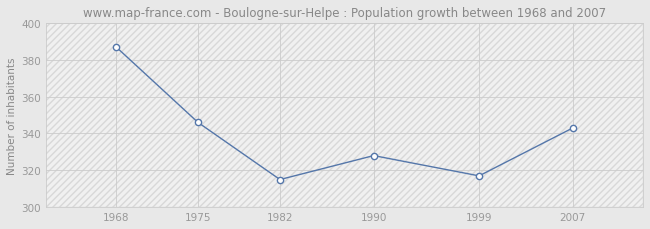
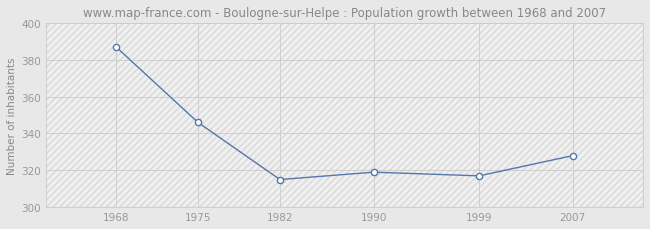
1990: 328 -> 319
2007: 343 -> 328
